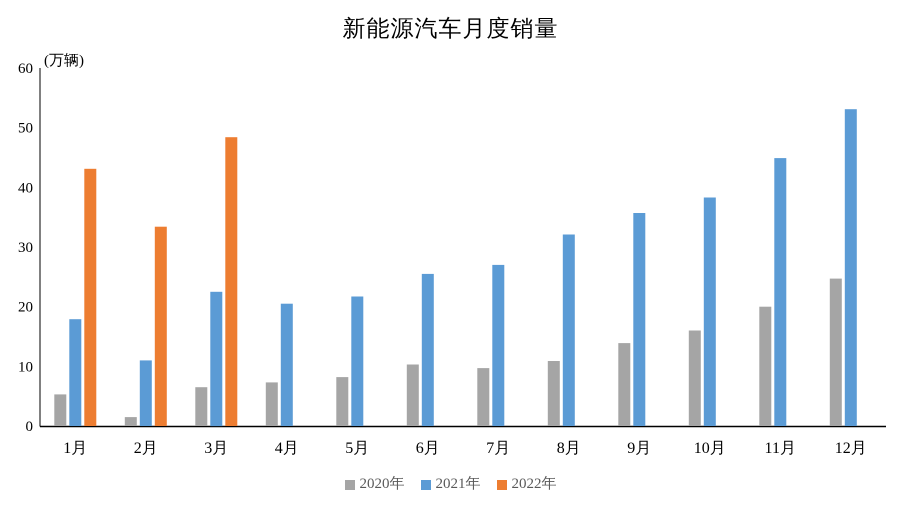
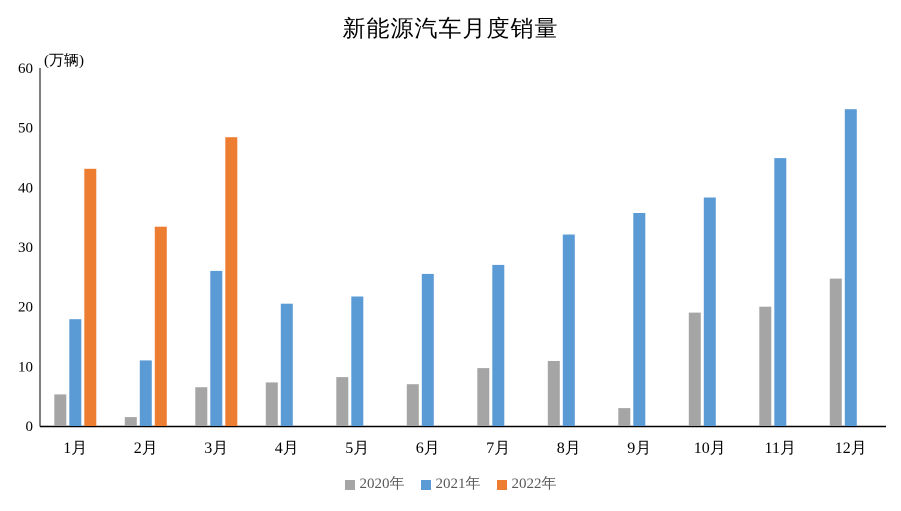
2021年/3月: 22 -> 26
2020年/6月: 10 -> 7
2020年/9月: 14 -> 3
2020年/10月: 16 -> 19
